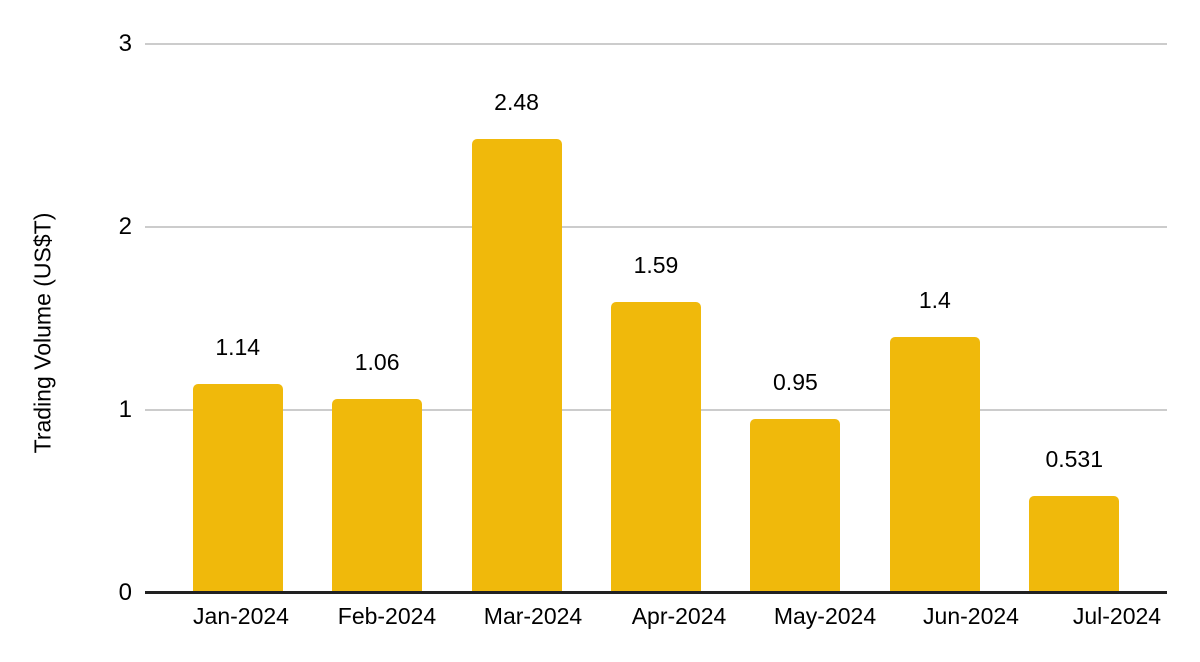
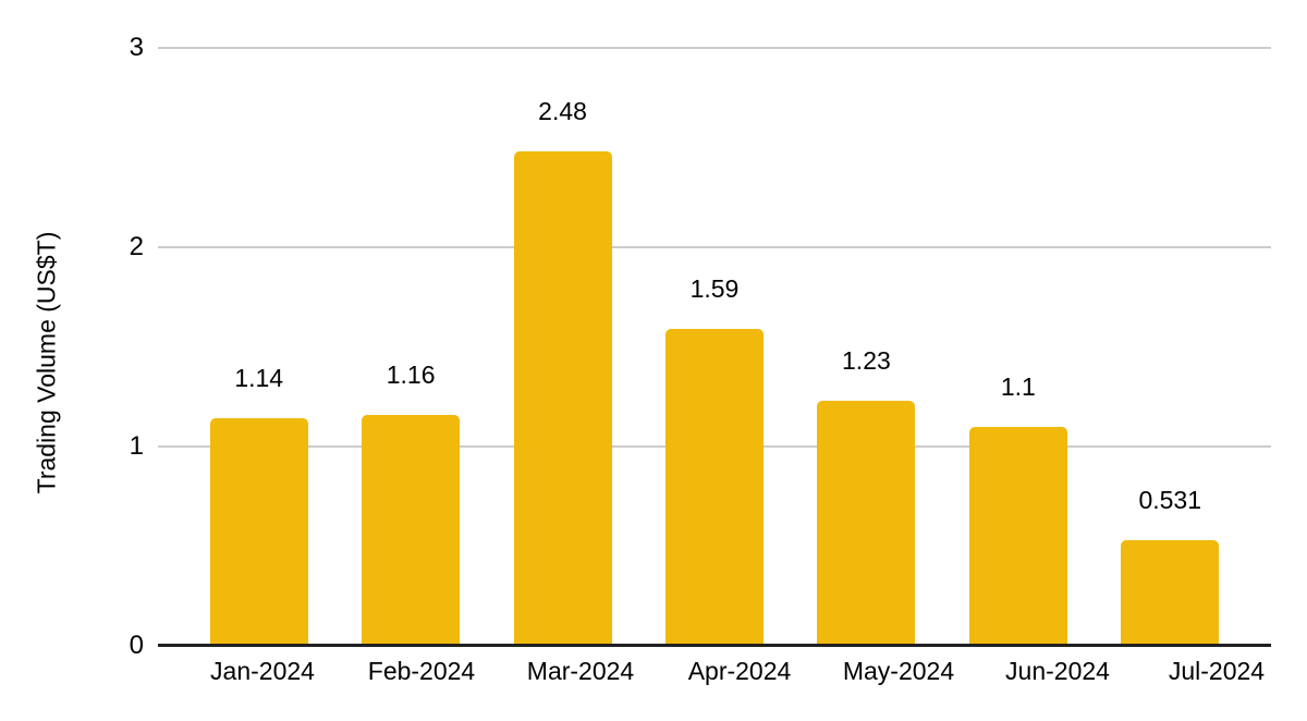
Feb-2024: 1.06 -> 1.16
May-2024: 0.95 -> 1.23
Jun-2024: 1.4 -> 1.1
